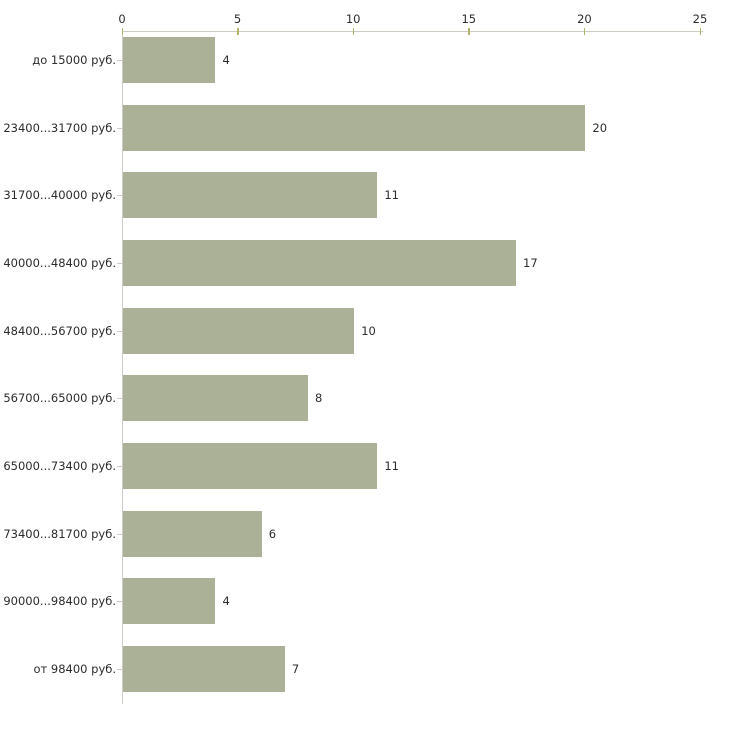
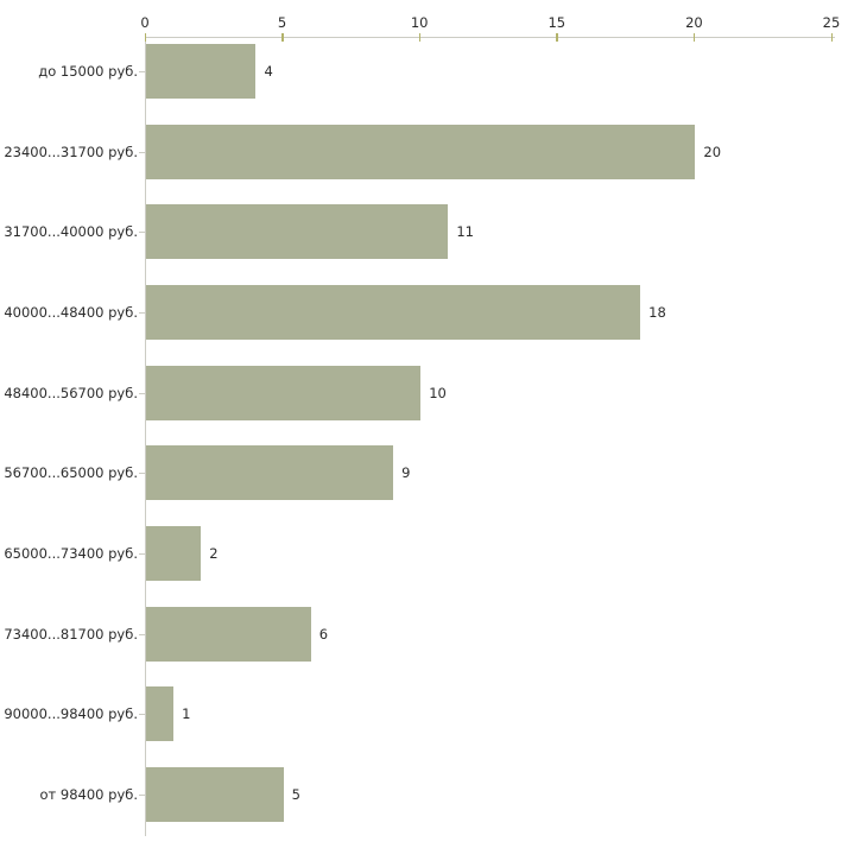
40000...48400 руб.: 17 -> 18
56700...65000 руб.: 8 -> 9
65000...73400 руб.: 11 -> 2
90000...98400 руб.: 4 -> 1
от 98400 руб.: 7 -> 5
